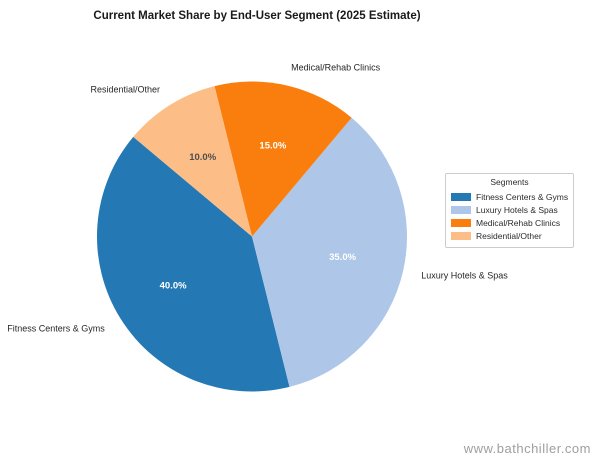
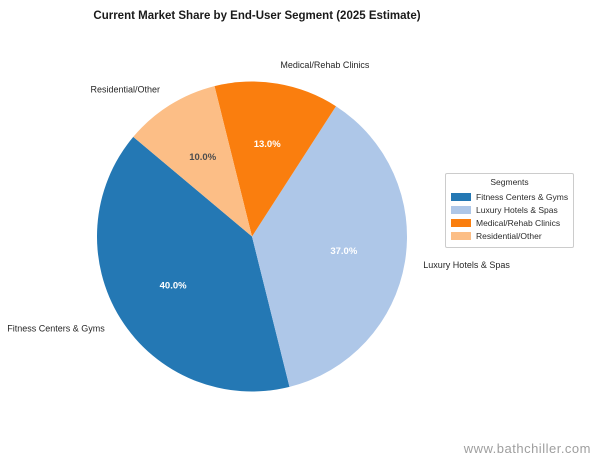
Luxury Hotels & Spas: 35.0% -> 37.0%
Medical/Rehab Clinics: 15.0% -> 13.0%
